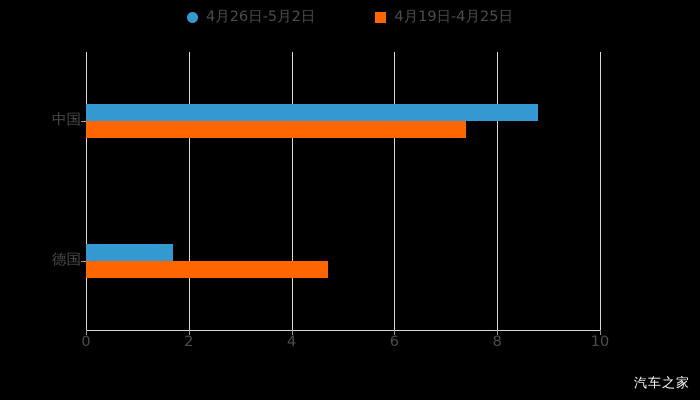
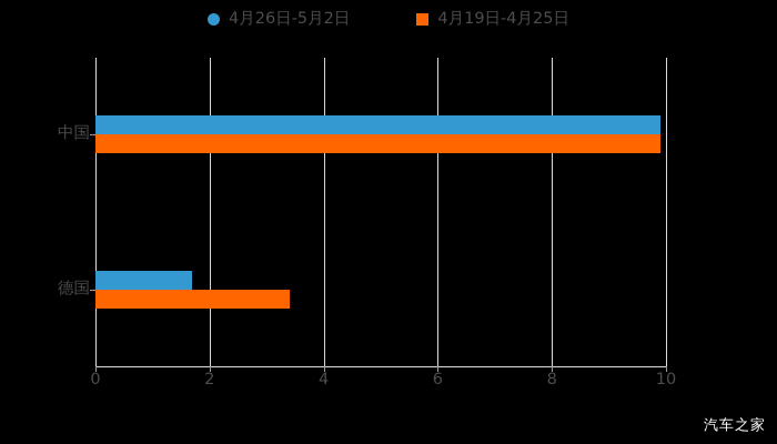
4月26日-5月2日/中国: 8.8 -> 9.9
4月19日-4月25日/中国: 7.4 -> 9.9
4月19日-4月25日/德国: 4.7 -> 3.4
